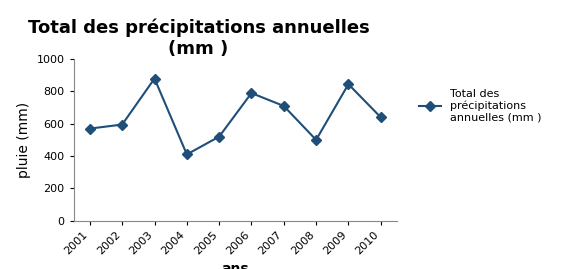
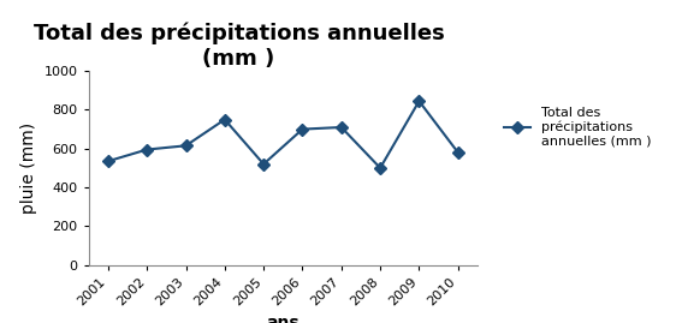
2001: 570 -> 540
2003: 880 -> 620
2004: 410 -> 750
2006: 790 -> 700
2010: 640 -> 580
